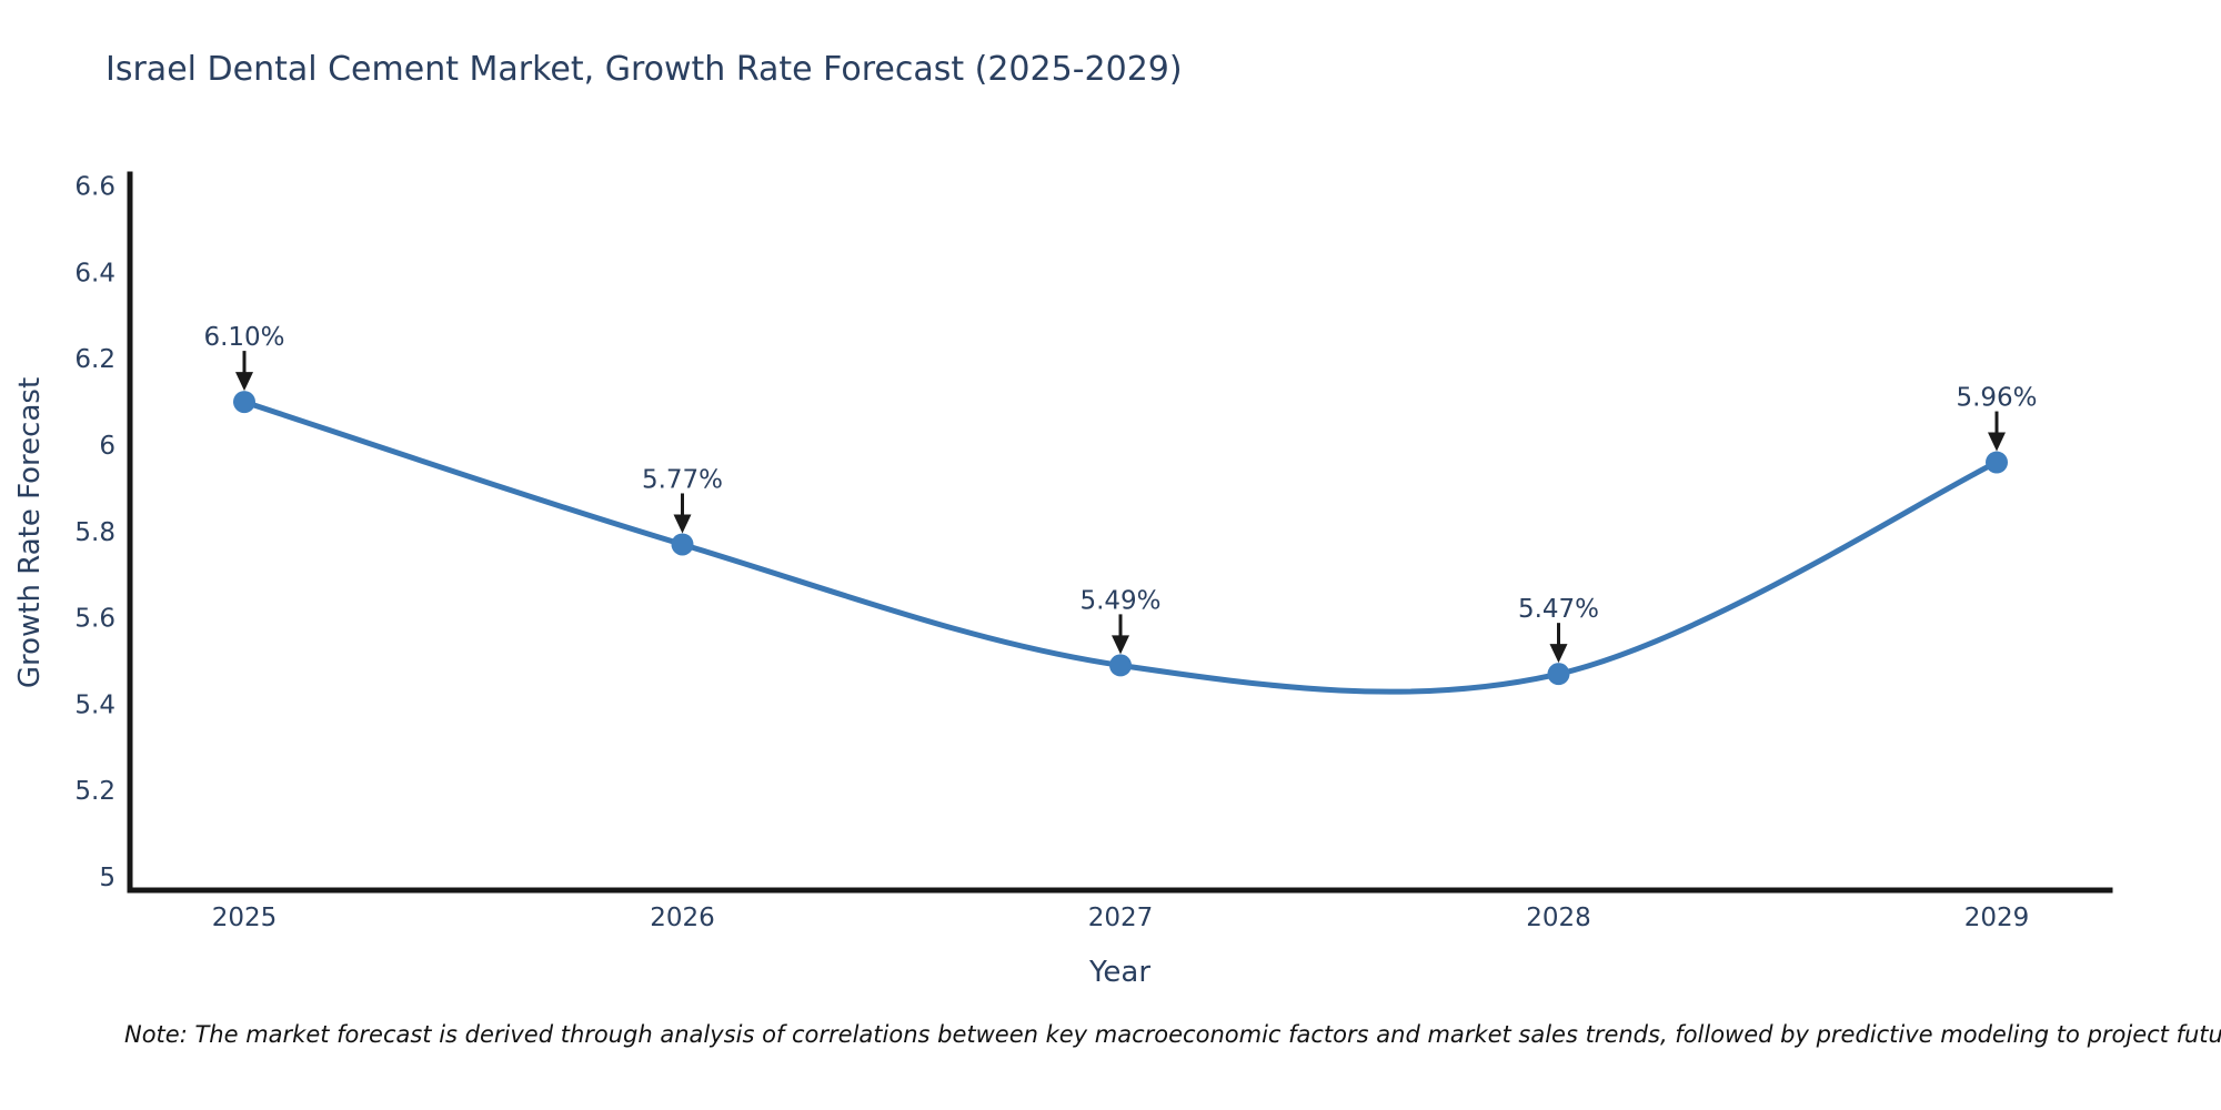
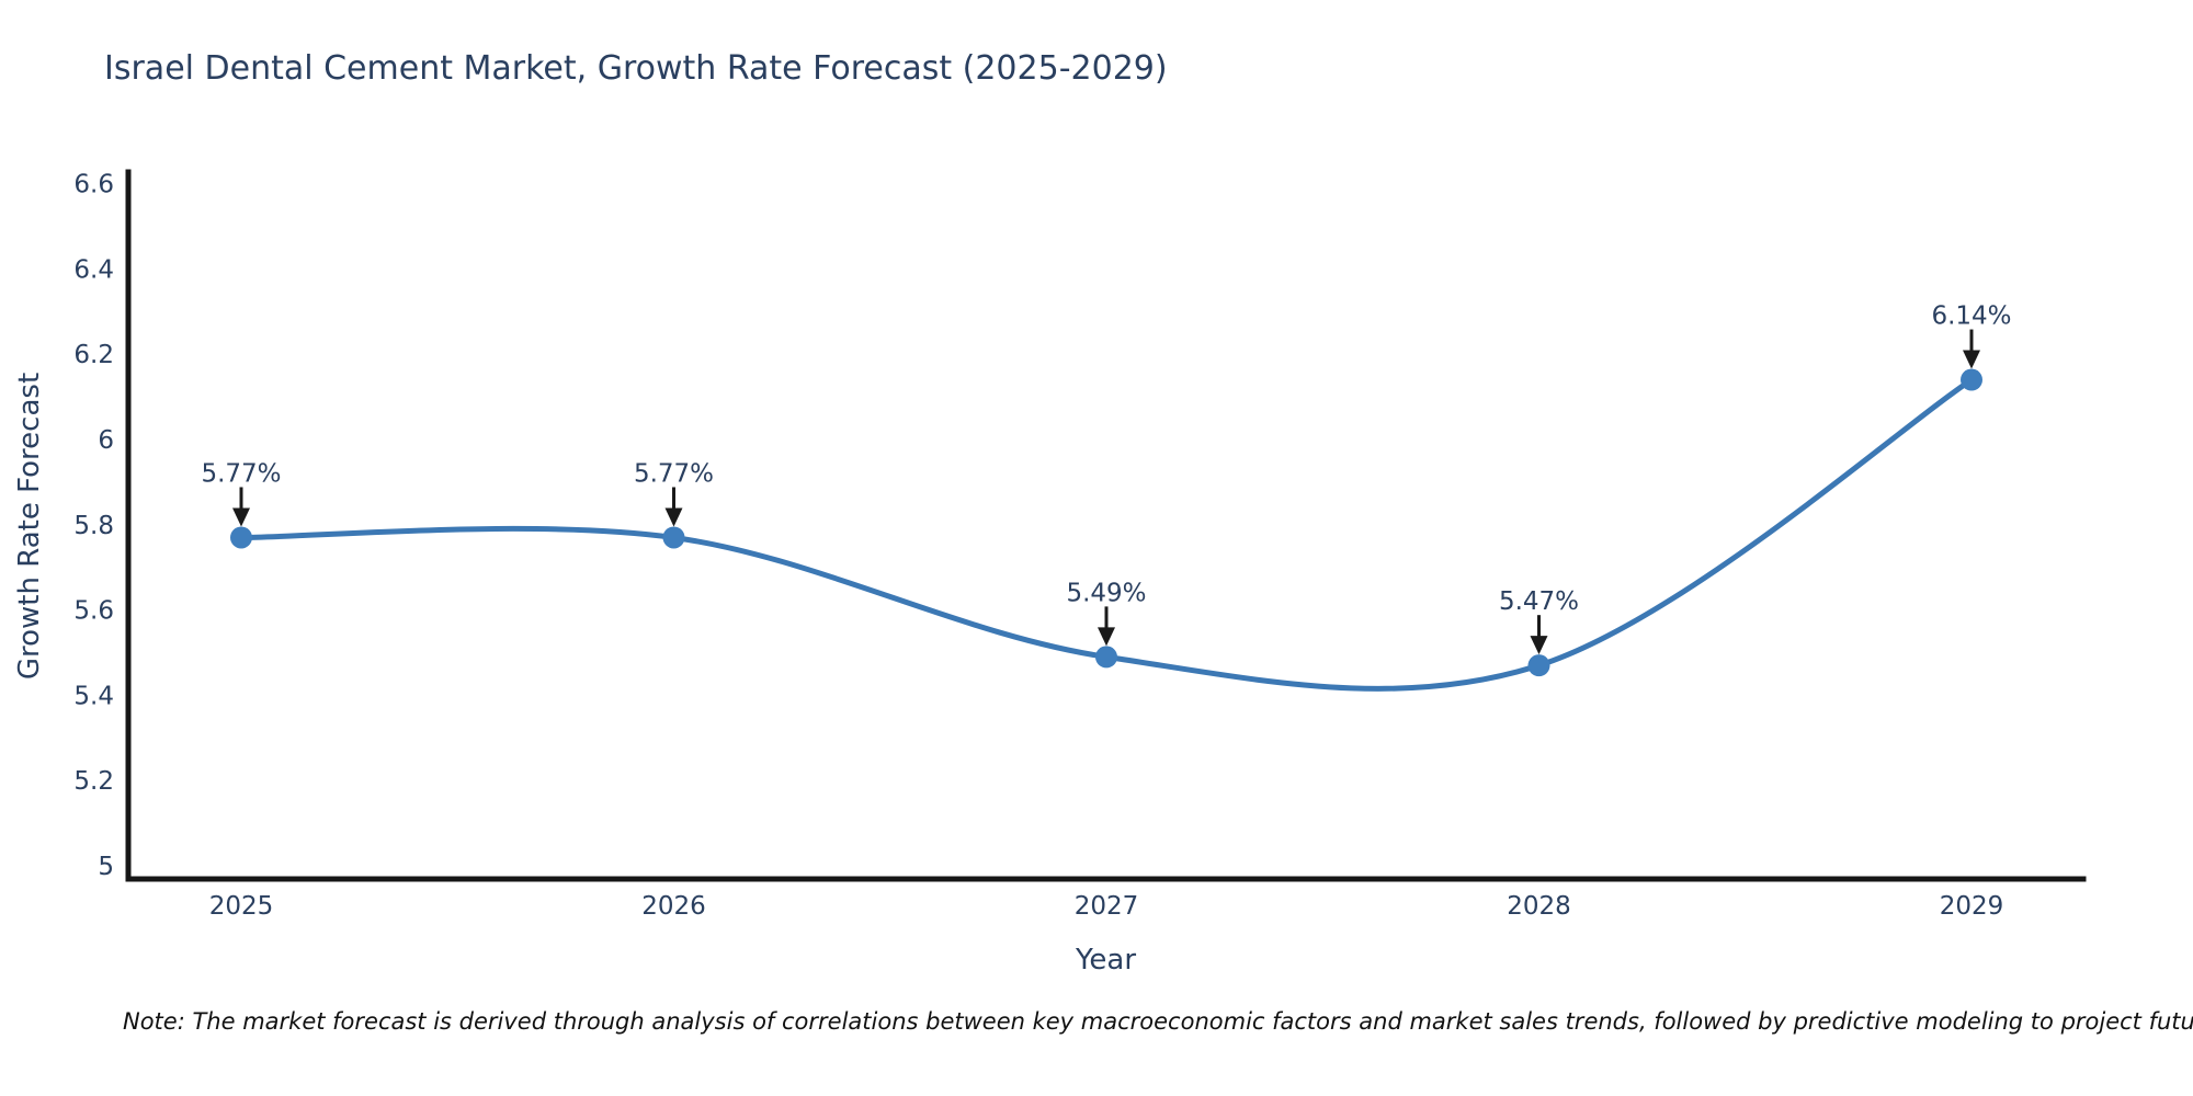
2025: 6.10% -> 5.77%
2029: 5.96% -> 6.14%
